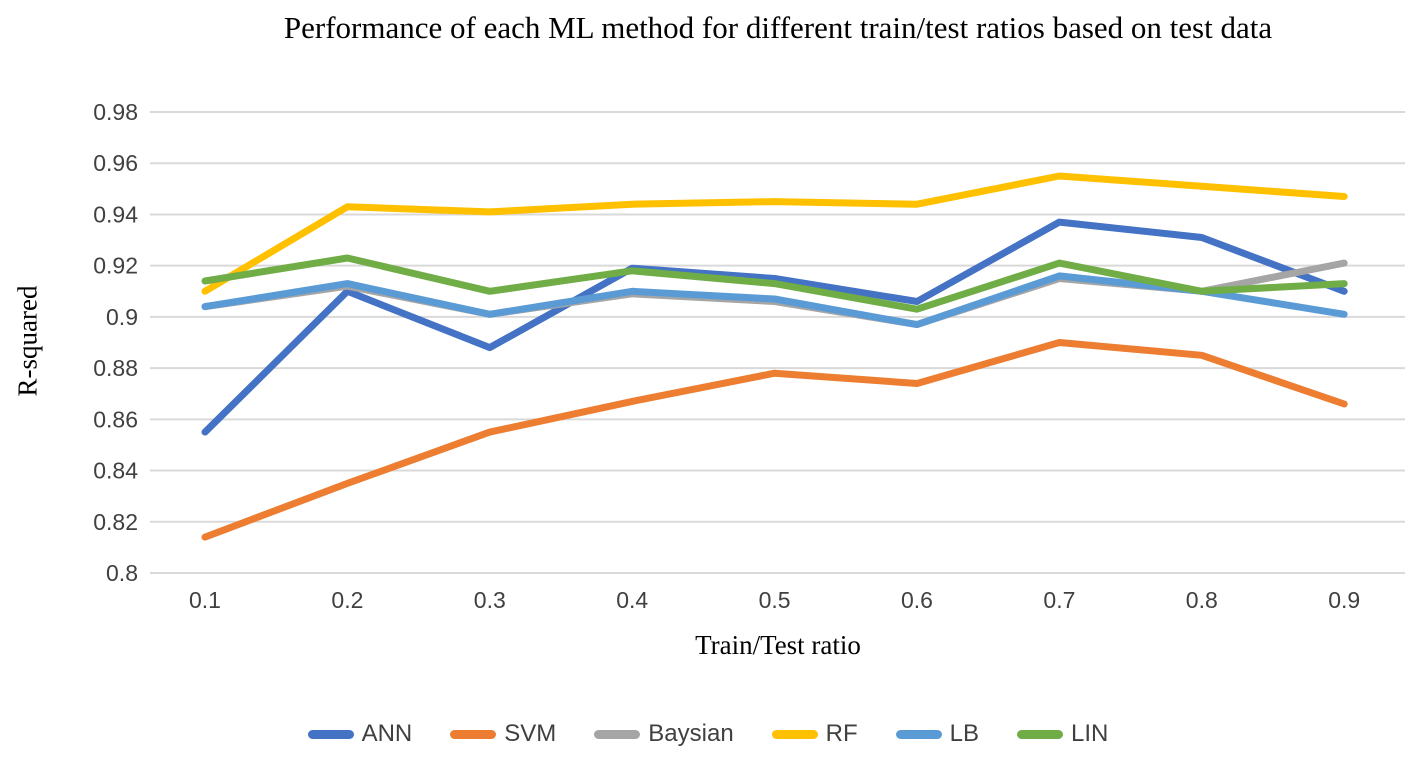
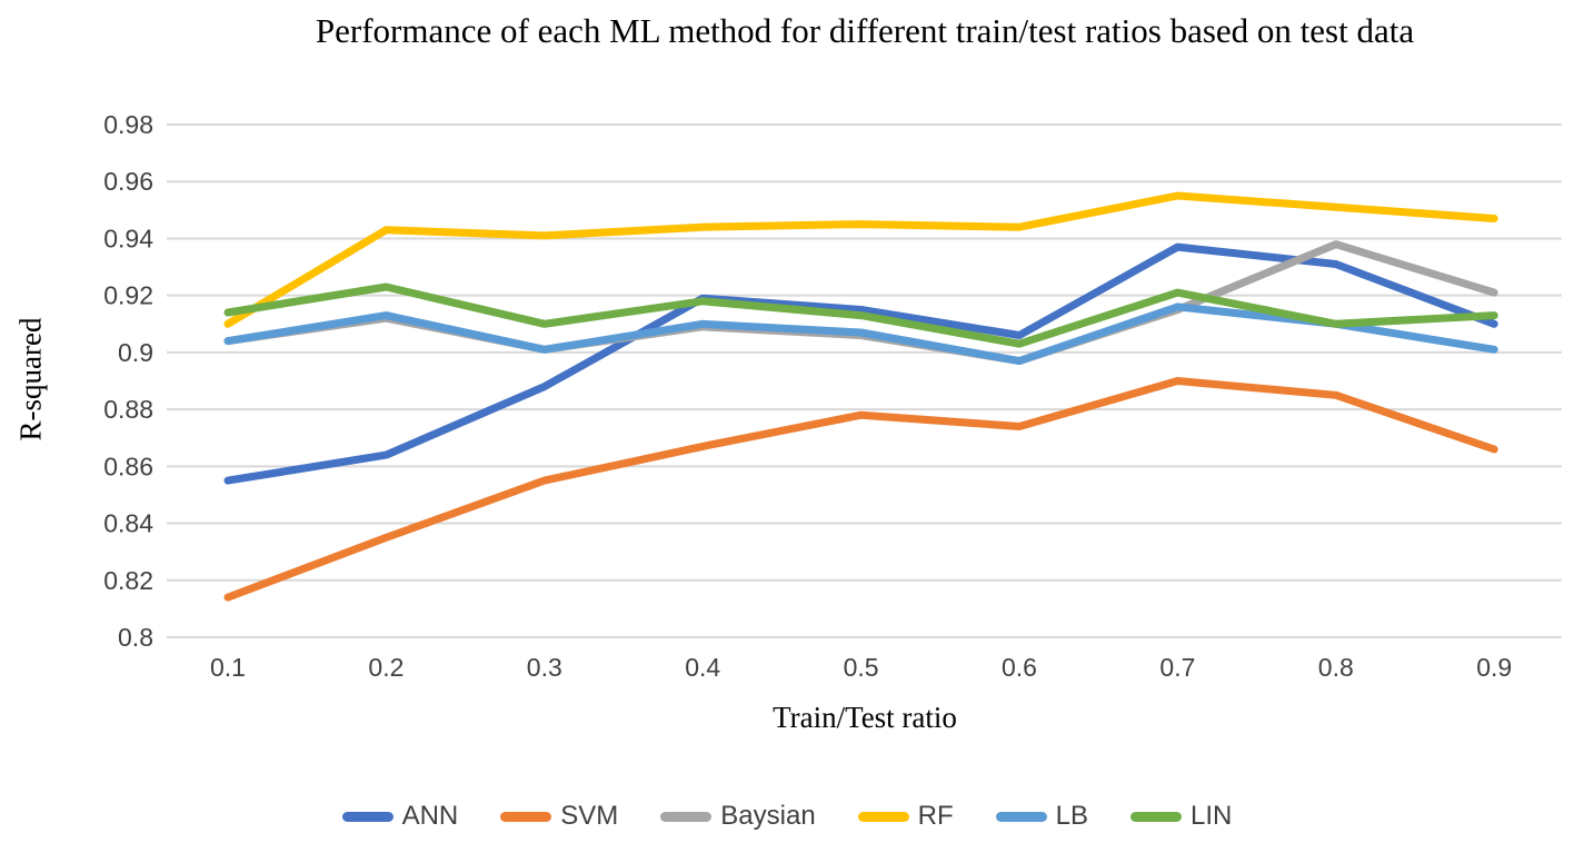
ANN/0.2: 0.910 -> 0.864
Baysian/0.8: 0.910 -> 0.938
